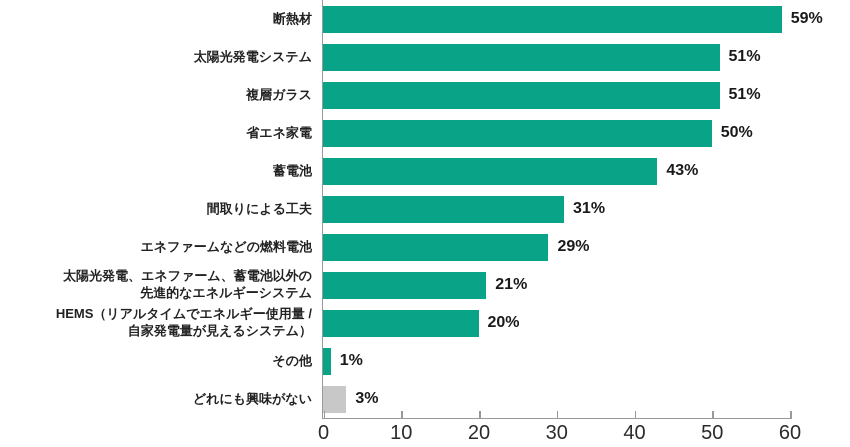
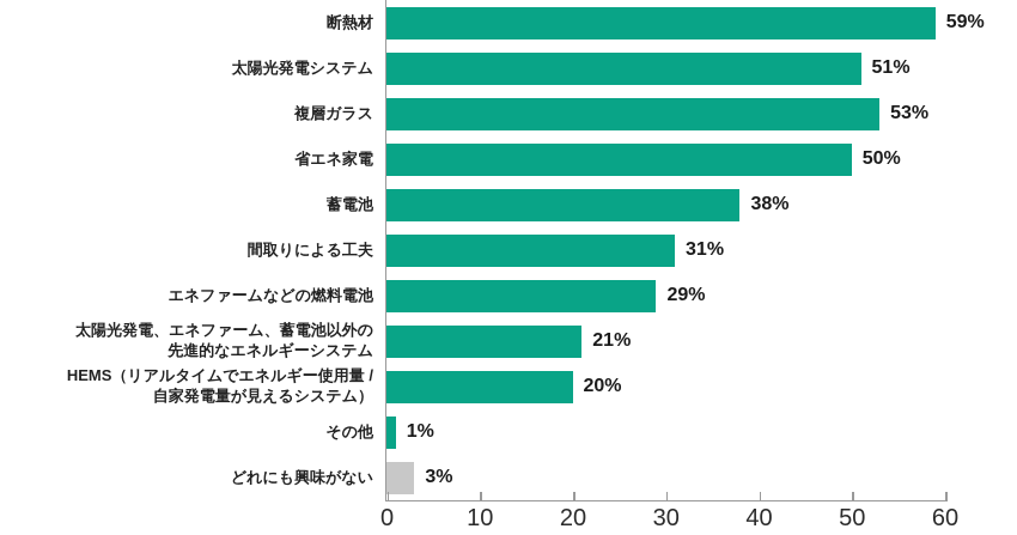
複層ガラス: 51% -> 53%
蓄電池: 43% -> 38%
